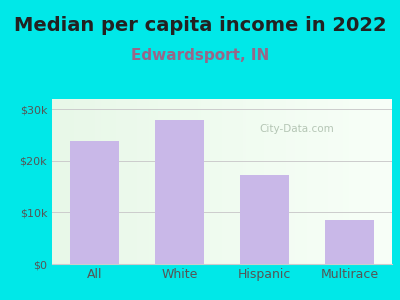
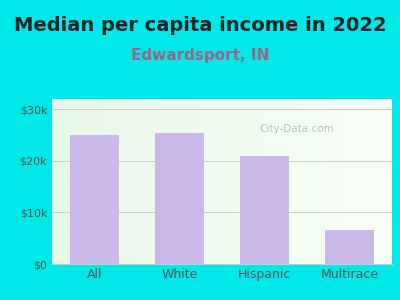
All: $23.8k -> $25.0k
White: $28.0k -> $25.5k
Hispanic: $17.2k -> $21.0k
Multirace: $8.6k -> $6.5k
